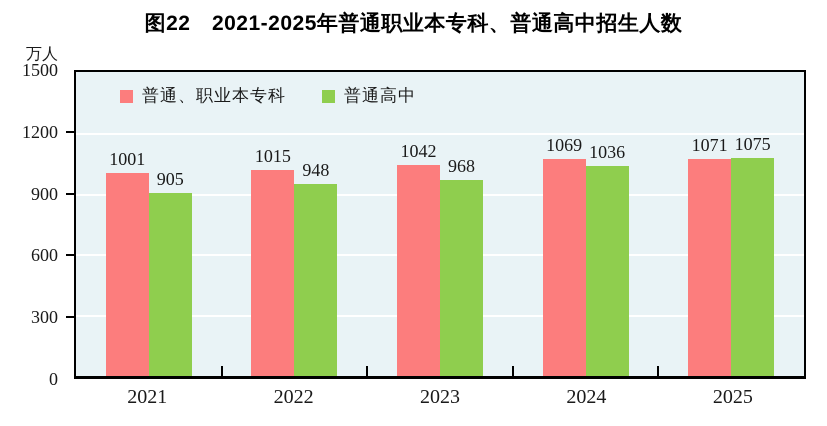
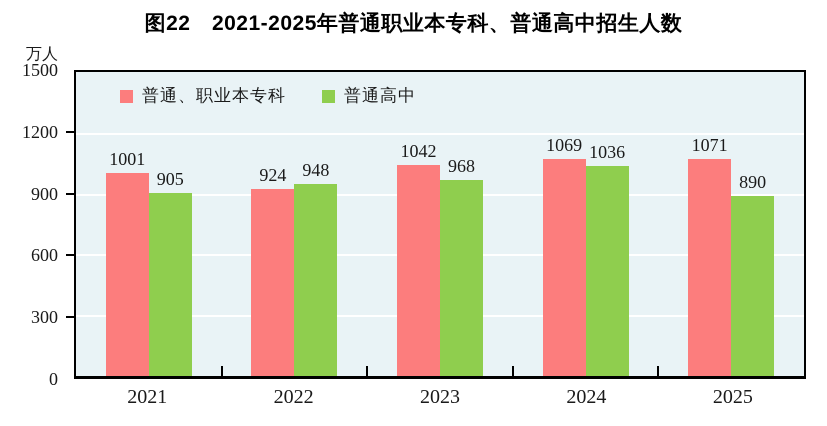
普通、职业本专科/2022: 1015 -> 924
普通高中/2025: 1075 -> 890
